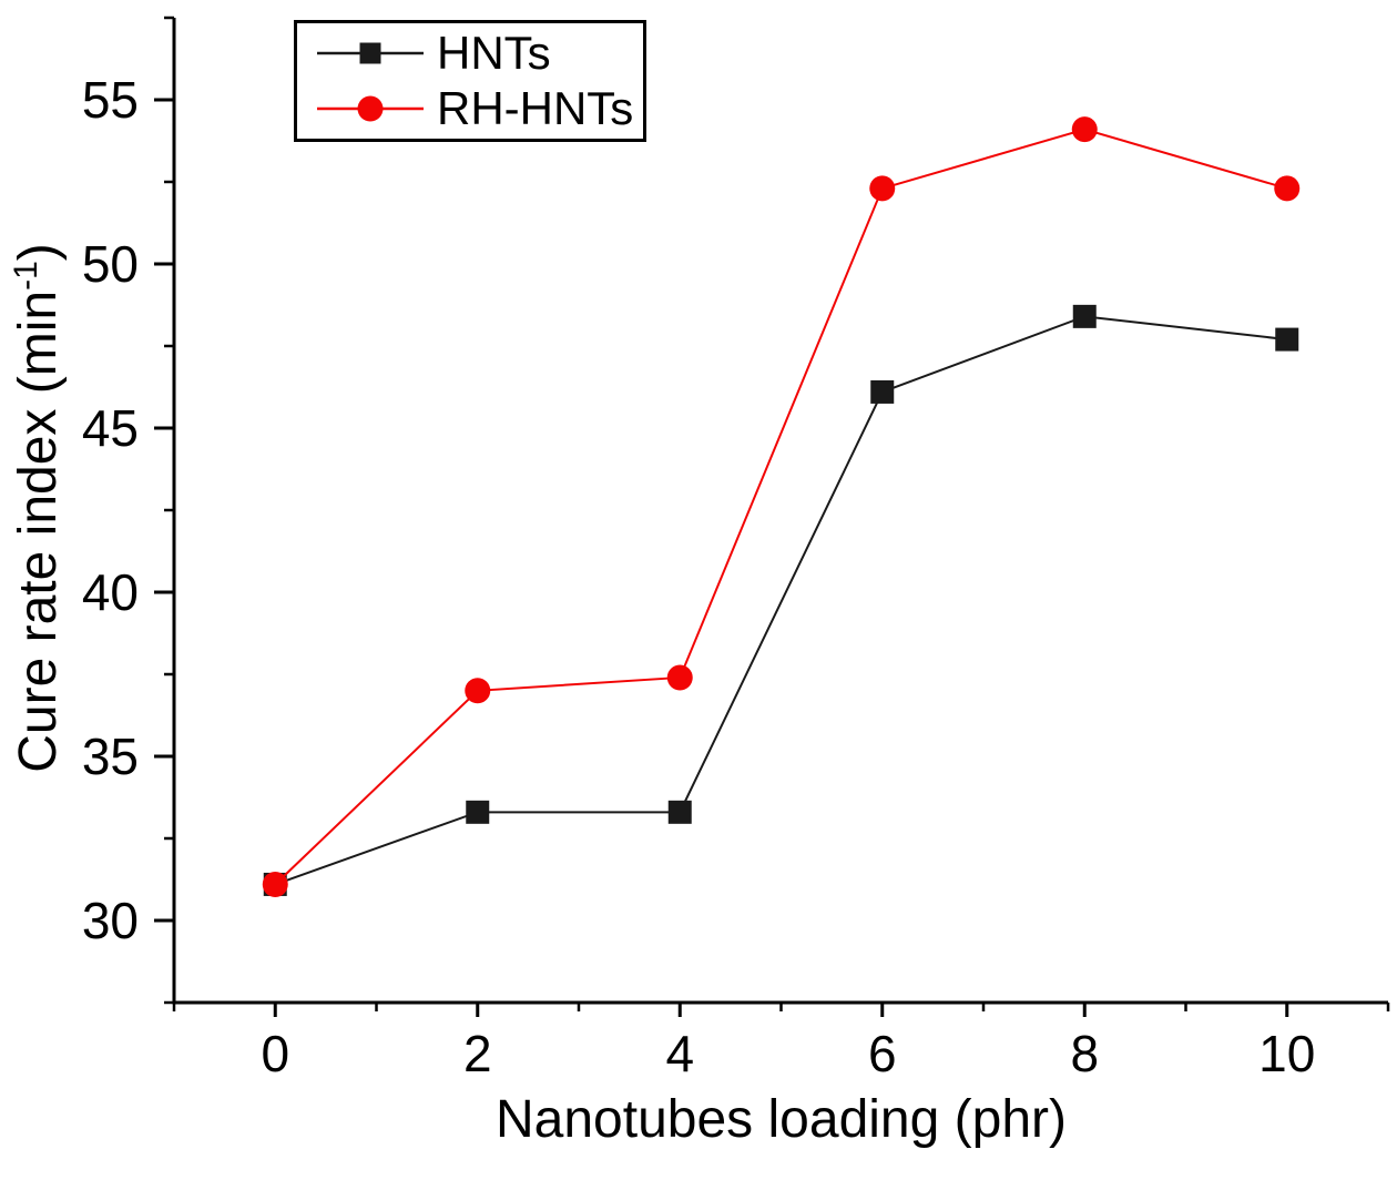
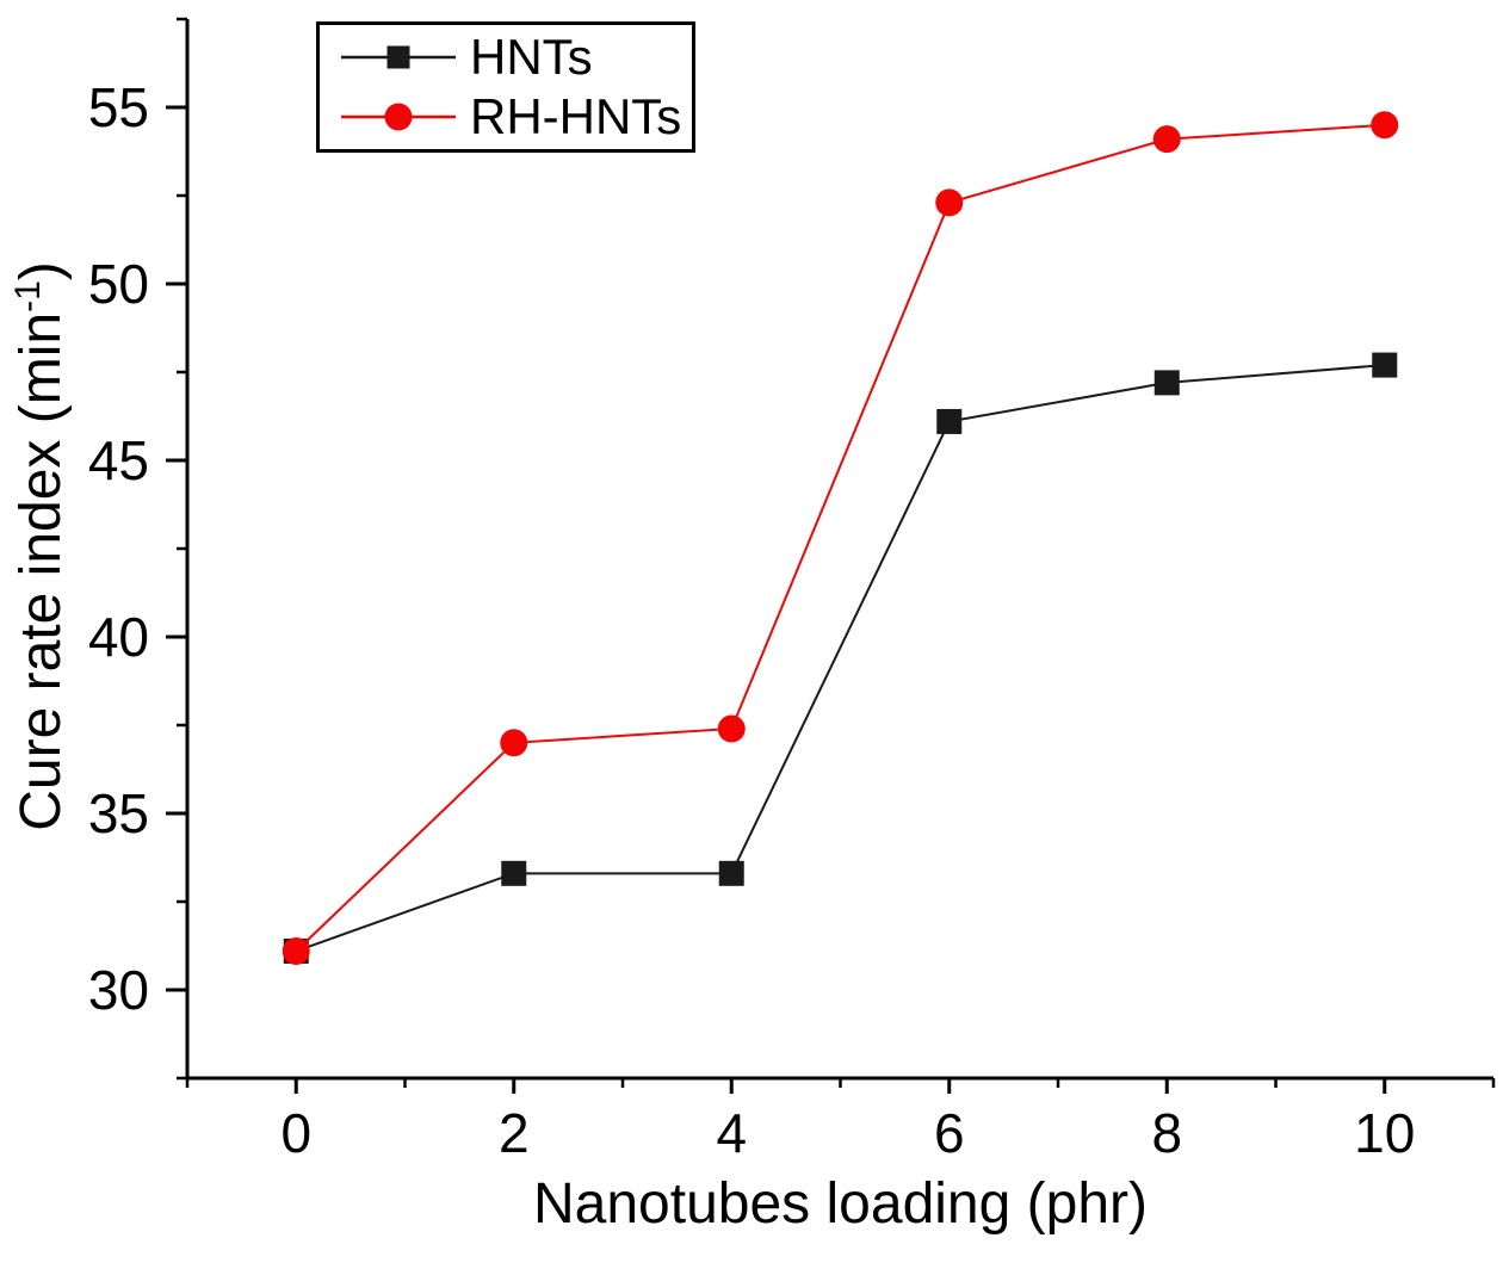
HNTs/8: 48.4 -> 47.2
RH-HNTs/10: 52.3 -> 54.5
